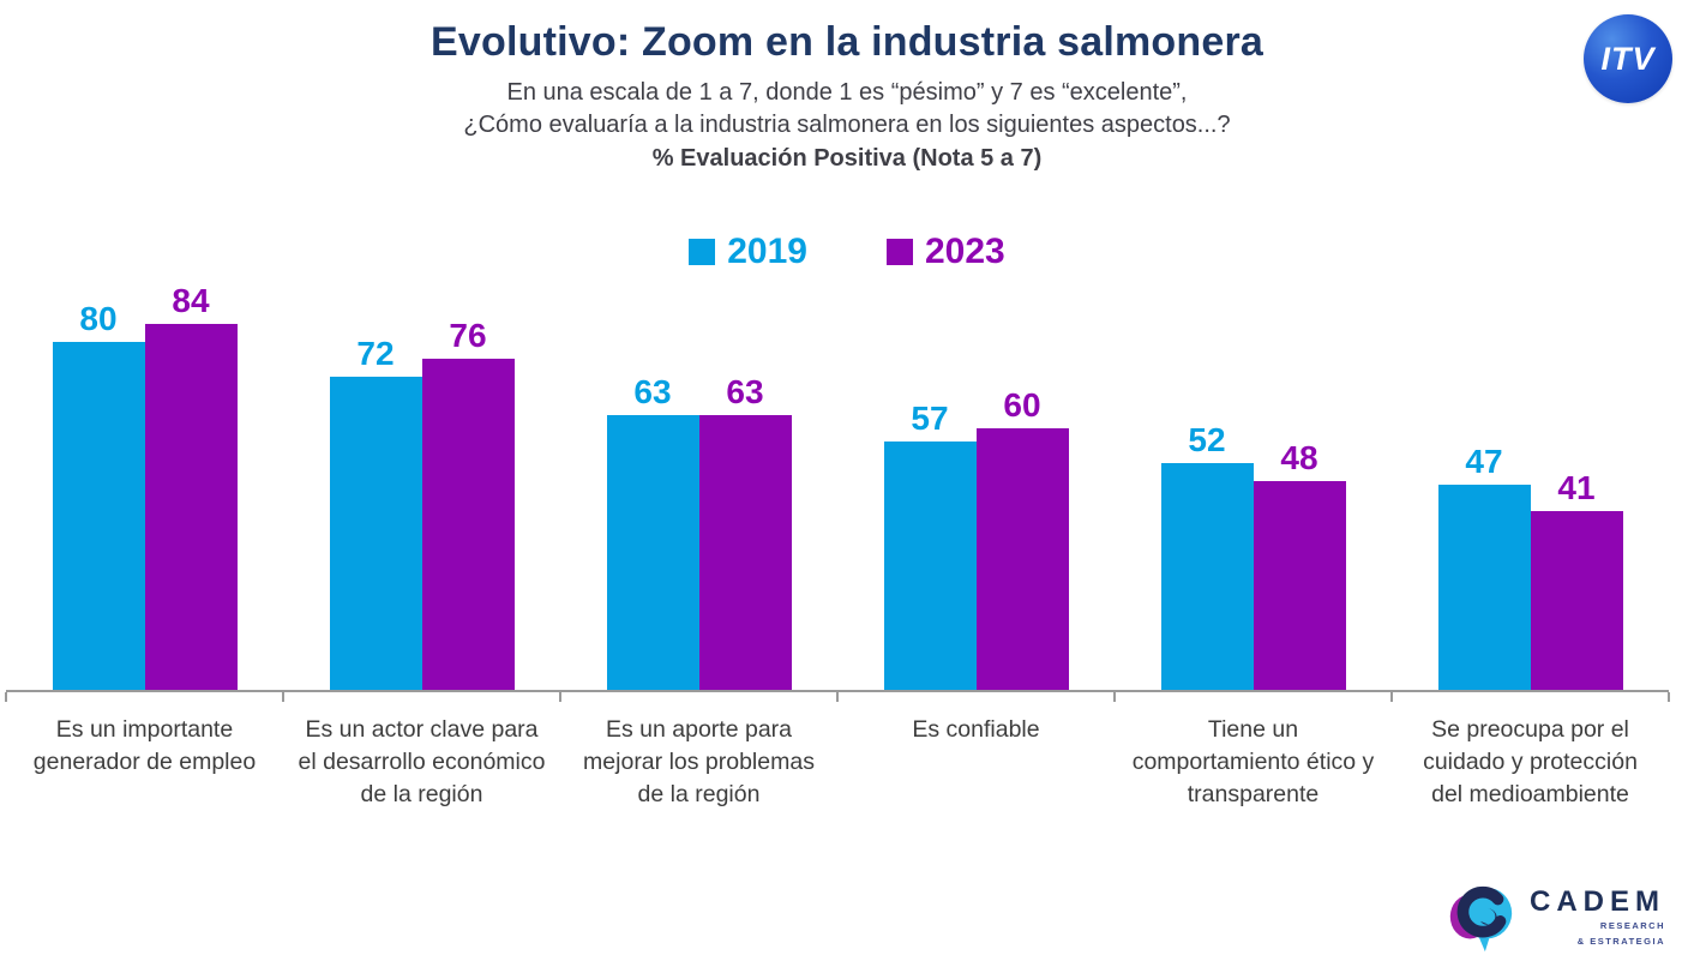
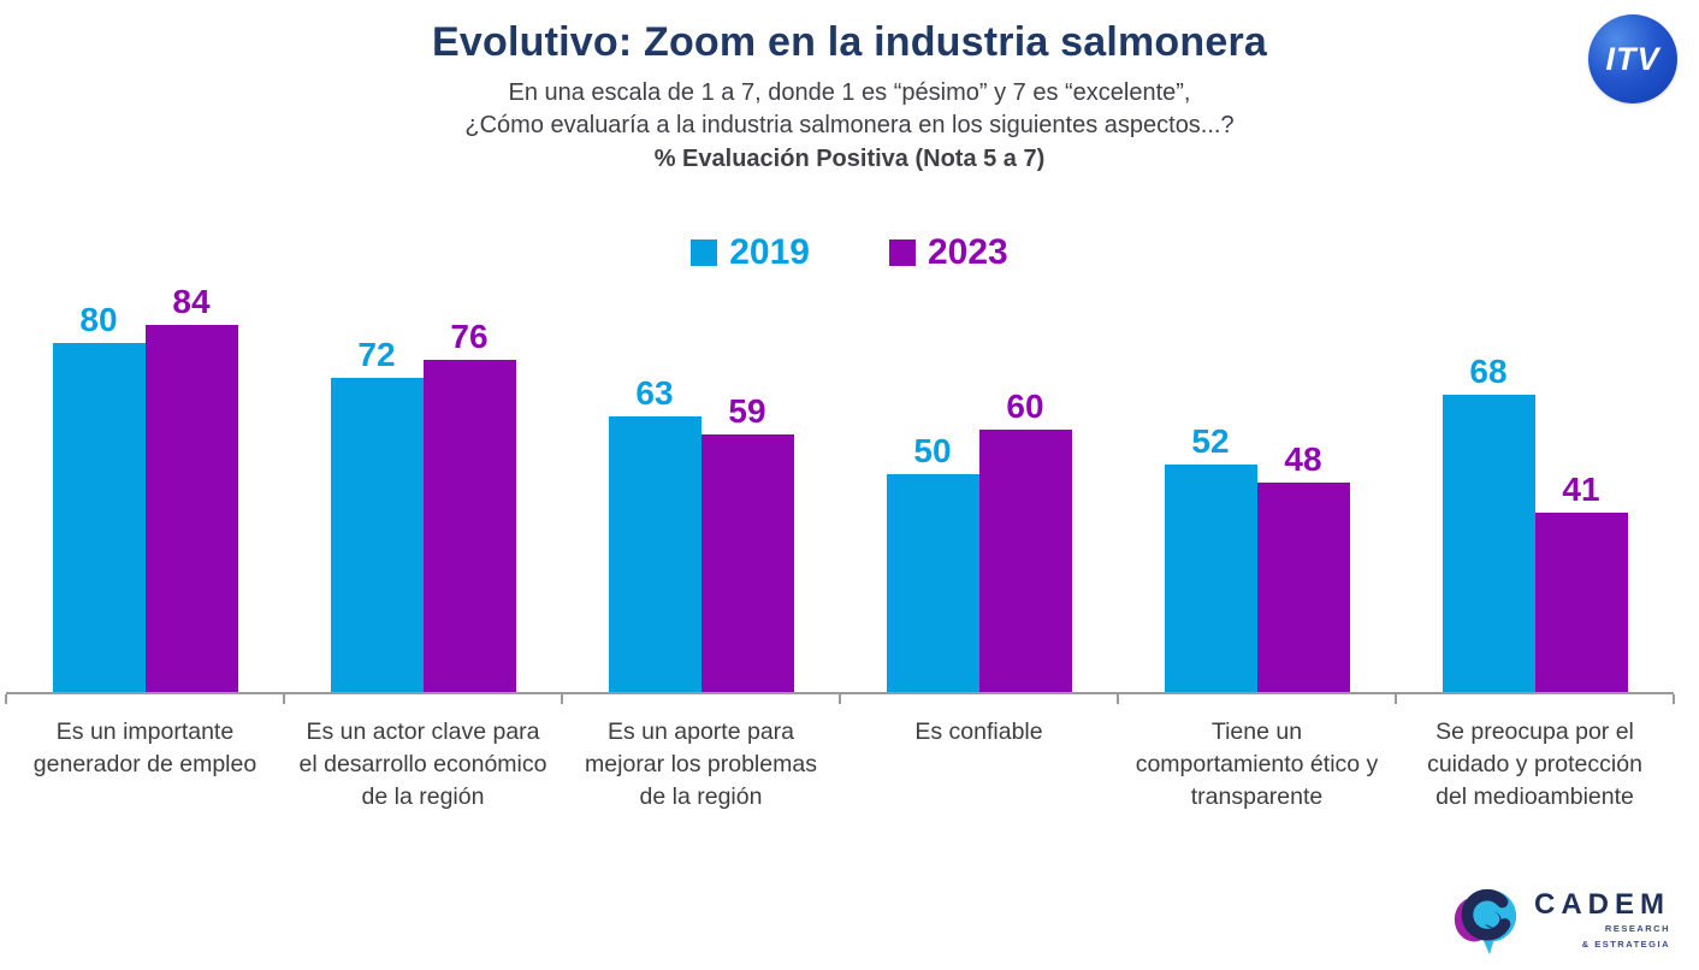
2023/Es un aporte para mejorar los problemas de la región: 63 -> 59
2019/Es confiable: 57 -> 50
2019/Se preocupa por el cuidado y protección del medioambiente: 47 -> 68
